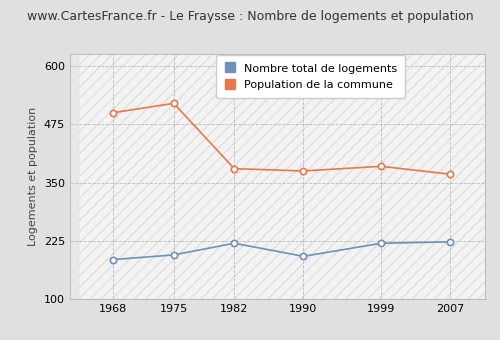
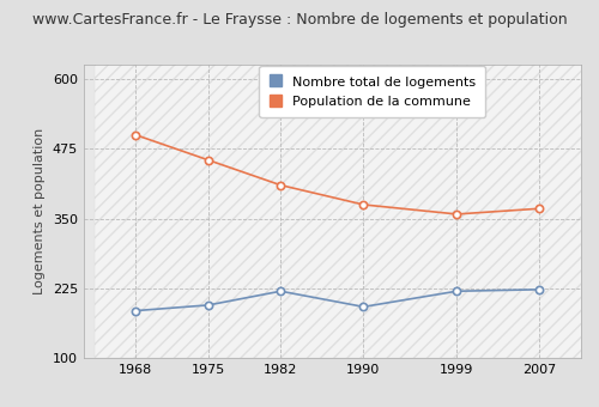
Population de la commune/1975: 520 -> 455
Population de la commune/1982: 380 -> 410
Population de la commune/1999: 385 -> 358
